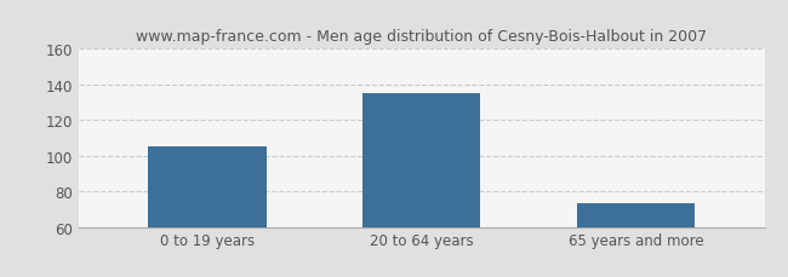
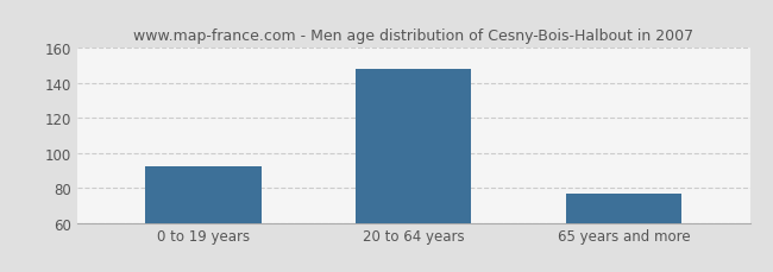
0 to 19 years: 105 -> 92
20 to 64 years: 135 -> 148
65 years and more: 73 -> 77
